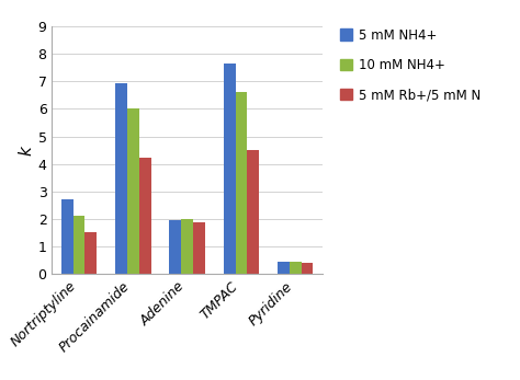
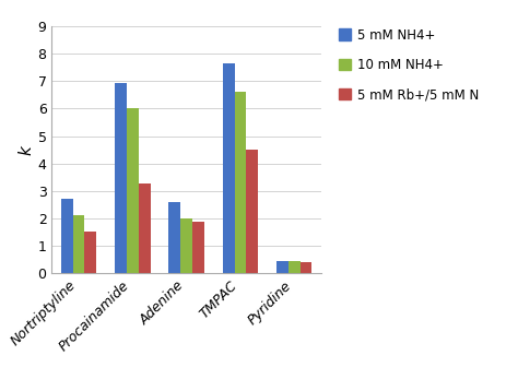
5 mM Rb+/5 mM N/Procainamide: 4.22 -> 3.25
5 mM NH4+/Adenine: 1.95 -> 2.60
